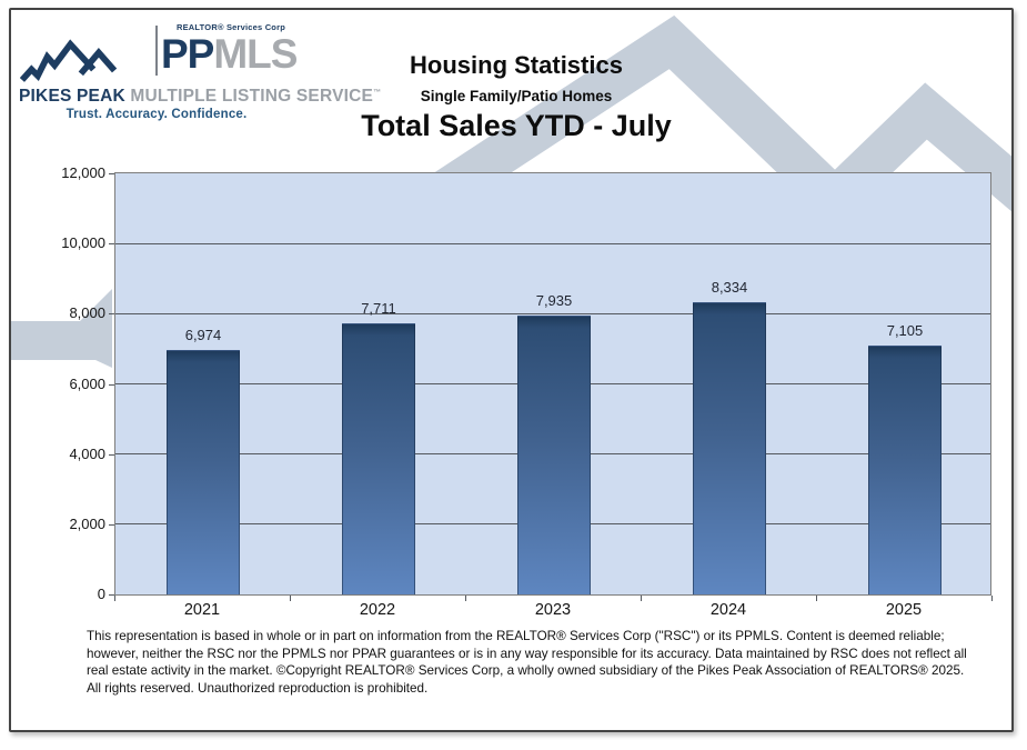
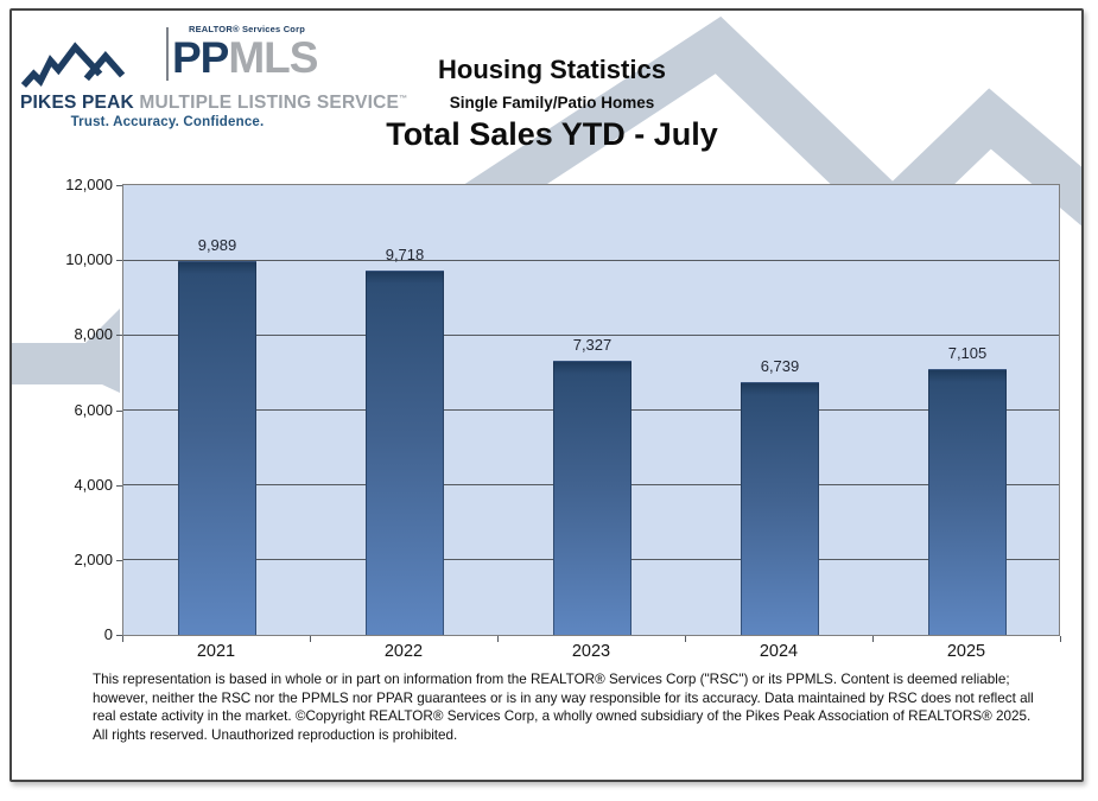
2021: 6,974 -> 9,989
2022: 7,711 -> 9,718
2023: 7,935 -> 7,327
2024: 8,334 -> 6,739
